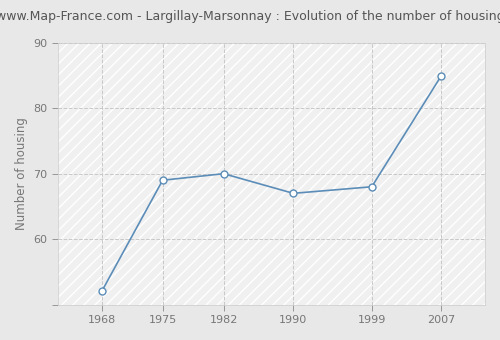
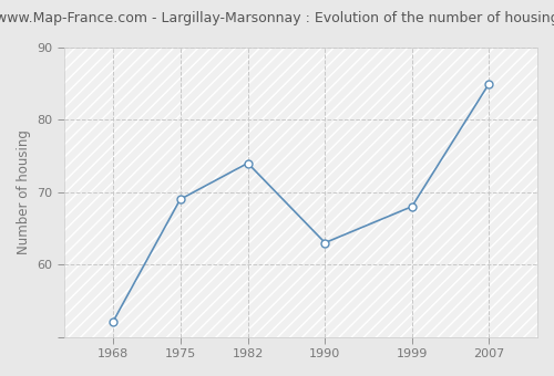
1982: 70 -> 74
1990: 67 -> 63
